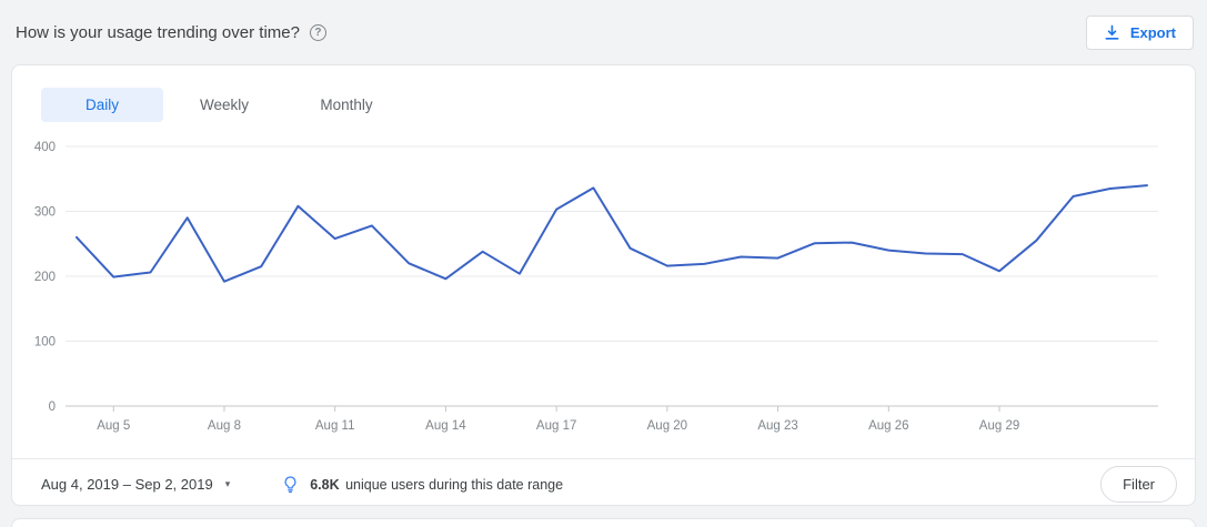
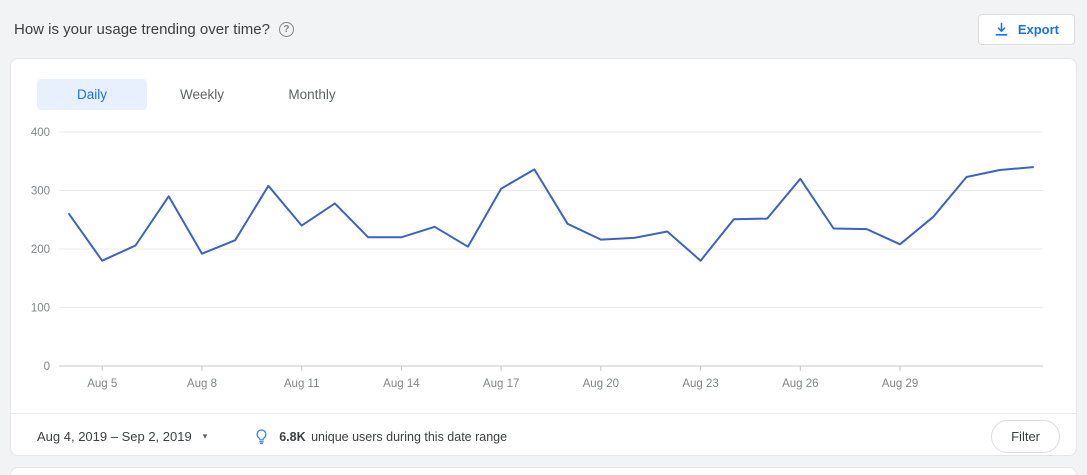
Aug 5: 200 -> 180
Aug 11: 260 -> 240
Aug 14: 200 -> 220
Aug 23: 230 -> 180
Aug 26: 240 -> 320
